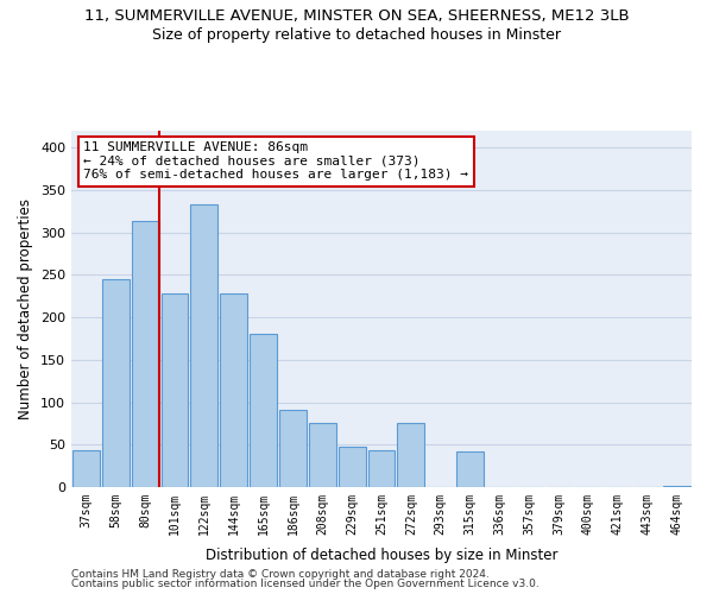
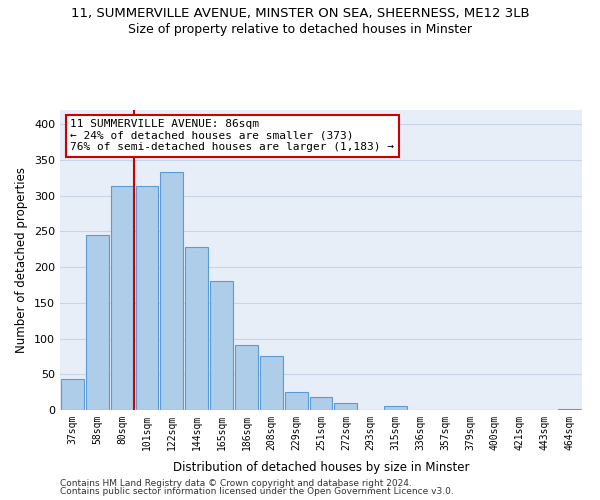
101sqm: 228 -> 314
229sqm: 48 -> 25
251sqm: 44 -> 18
272sqm: 76 -> 10
315sqm: 42 -> 5
